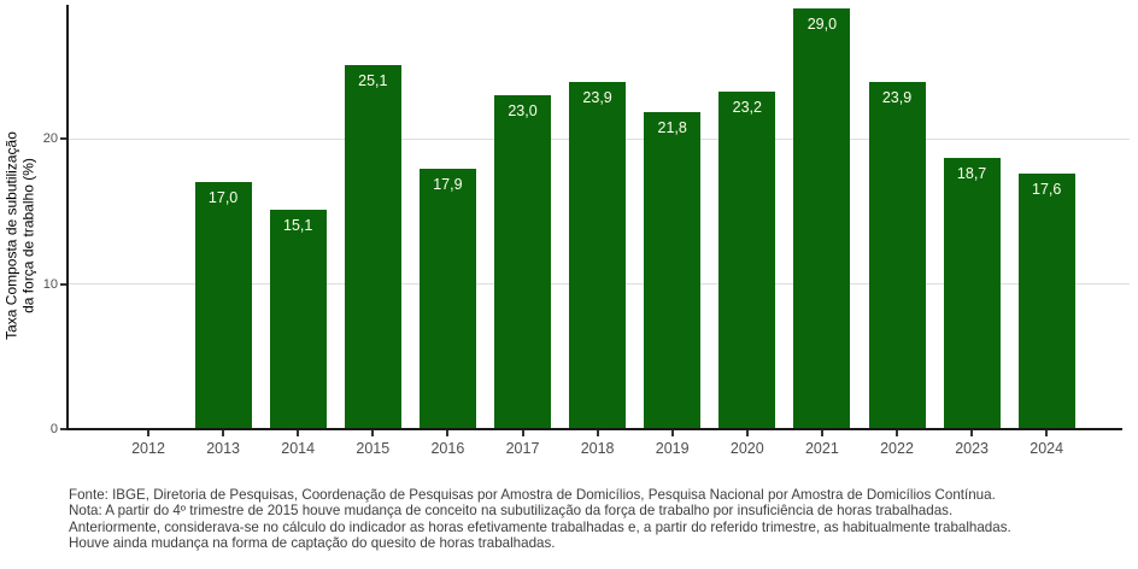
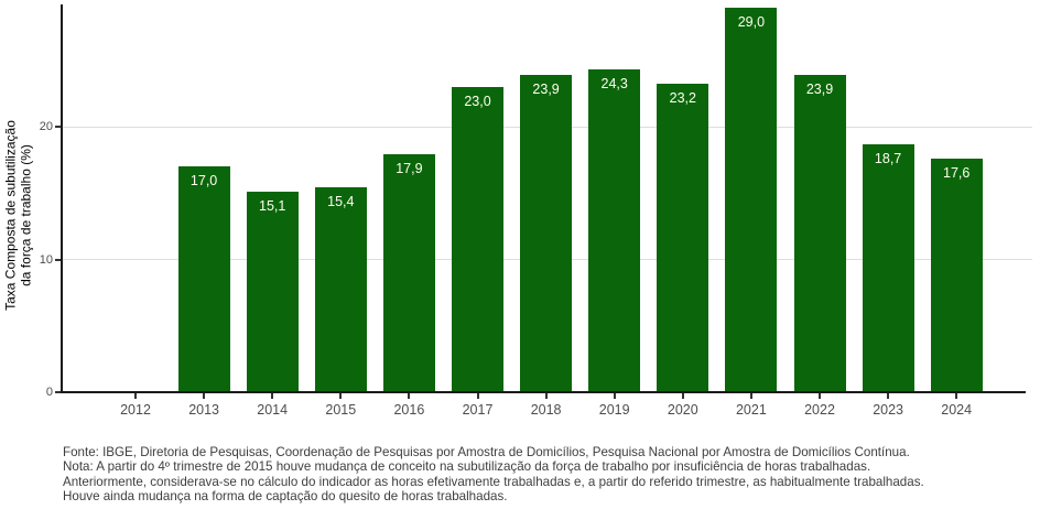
2015: 25,1 -> 15,4
2019: 21,8 -> 24,3
